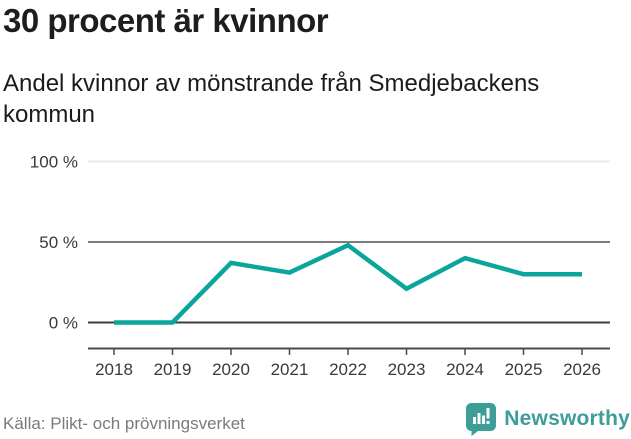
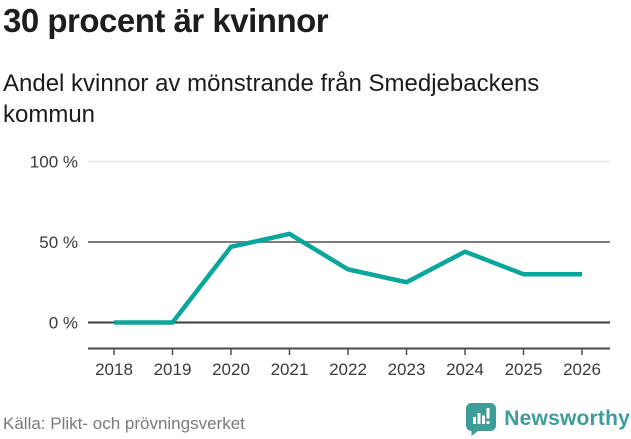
2020: 37% -> 47%
2021: 31% -> 55%
2022: 48% -> 33%
2023: 21% -> 25%
2024: 40% -> 44%
